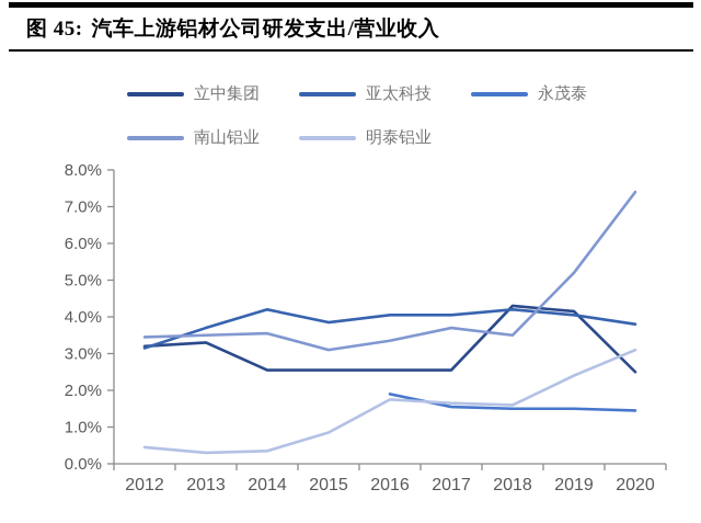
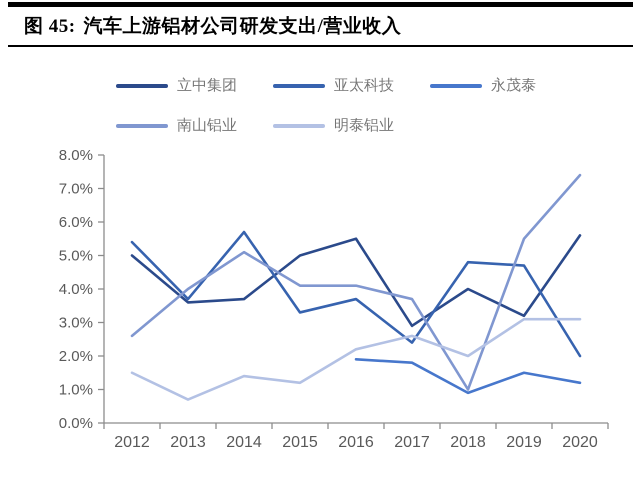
立中集团/2012: 3.2% -> 5.0%
亚太科技/2012: 3.1% -> 5.4%
南山铝业/2012: 3.5% -> 2.6%
明泰铝业/2012: 0.5% -> 1.5%
立中集团/2013: 3.3% -> 3.6%
南山铝业/2013: 3.5% -> 4.0%
明泰铝业/2013: 0.3% -> 0.7%
立中集团/2014: 2.5% -> 3.7%
亚太科技/2014: 4.2% -> 5.7%
南山铝业/2014: 3.5% -> 5.1%
明泰铝业/2014: 0.3% -> 1.4%
立中集团/2015: 2.5% -> 5.0%
亚太科技/2015: 3.9% -> 3.3%
南山铝业/2015: 3.1% -> 4.1%
明泰铝业/2015: 0.8% -> 1.2%
立中集团/2016: 2.5% -> 5.5%
亚太科技/2016: 4.0% -> 3.7%
南山铝业/2016: 3.4% -> 4.1%
明泰铝业/2016: 1.8% -> 2.2%
立中集团/2017: 2.5% -> 2.9%
亚太科技/2017: 4.0% -> 2.4%
永茂泰/2017: 1.6% -> 1.8%
明泰铝业/2017: 1.6% -> 2.6%
立中集团/2018: 4.3% -> 4.0%
亚太科技/2018: 4.2% -> 4.8%
永茂泰/2018: 1.5% -> 0.9%
南山铝业/2018: 3.5% -> 1.0%
明泰铝业/2018: 1.6% -> 2.0%
立中集团/2019: 4.2% -> 3.2%
亚太科技/2019: 4.0% -> 4.7%
南山铝业/2019: 5.2% -> 5.5%
明泰铝业/2019: 2.4% -> 3.1%
立中集团/2020: 2.5% -> 5.6%
亚太科技/2020: 3.8% -> 2.0%
永茂泰/2020: 1.4% -> 1.2%
